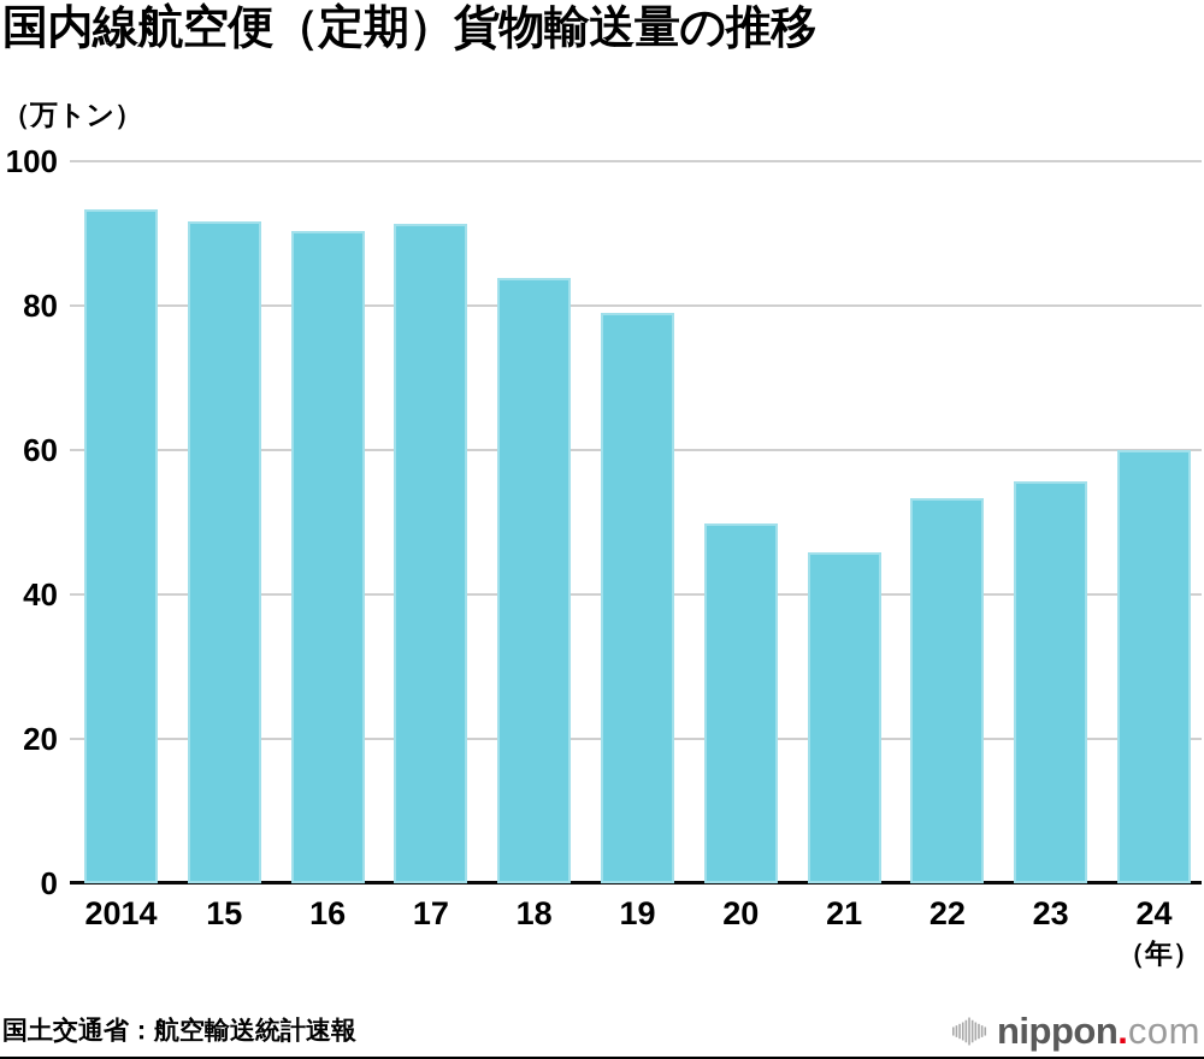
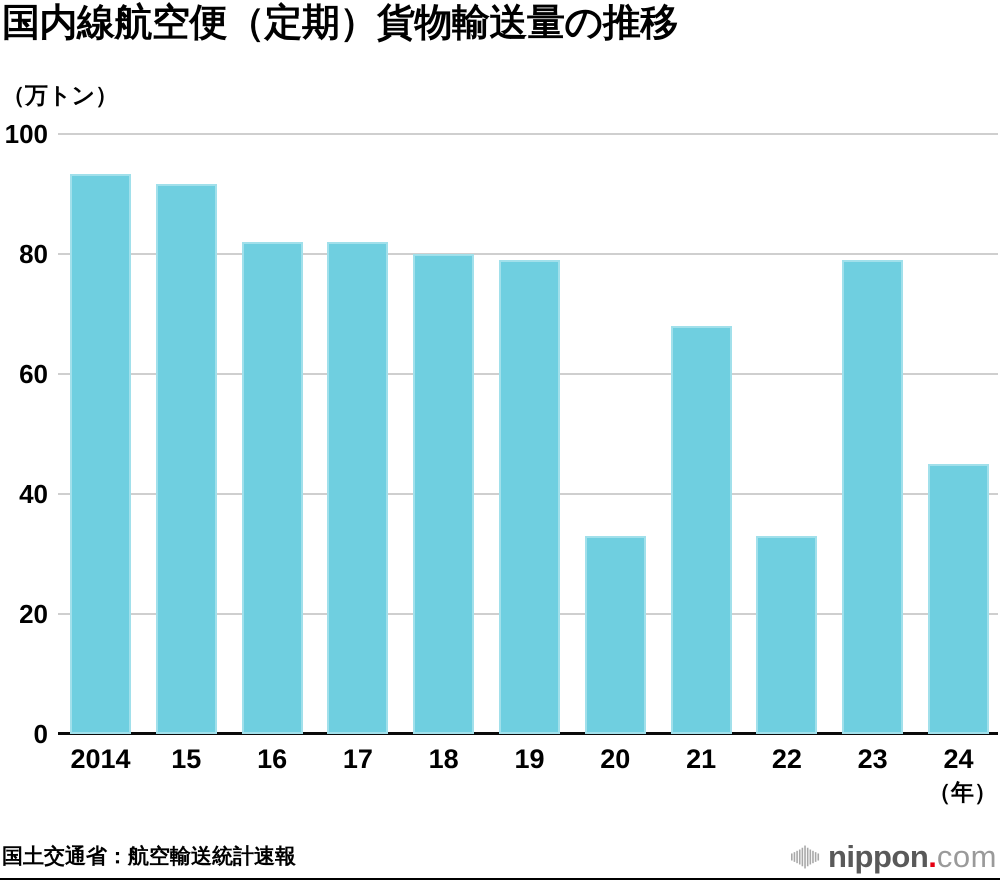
16: 90 -> 82
17: 91 -> 82
18: 84 -> 80
20: 50 -> 33
21: 46 -> 68
22: 53 -> 33
23: 56 -> 79
24: 60 -> 45
